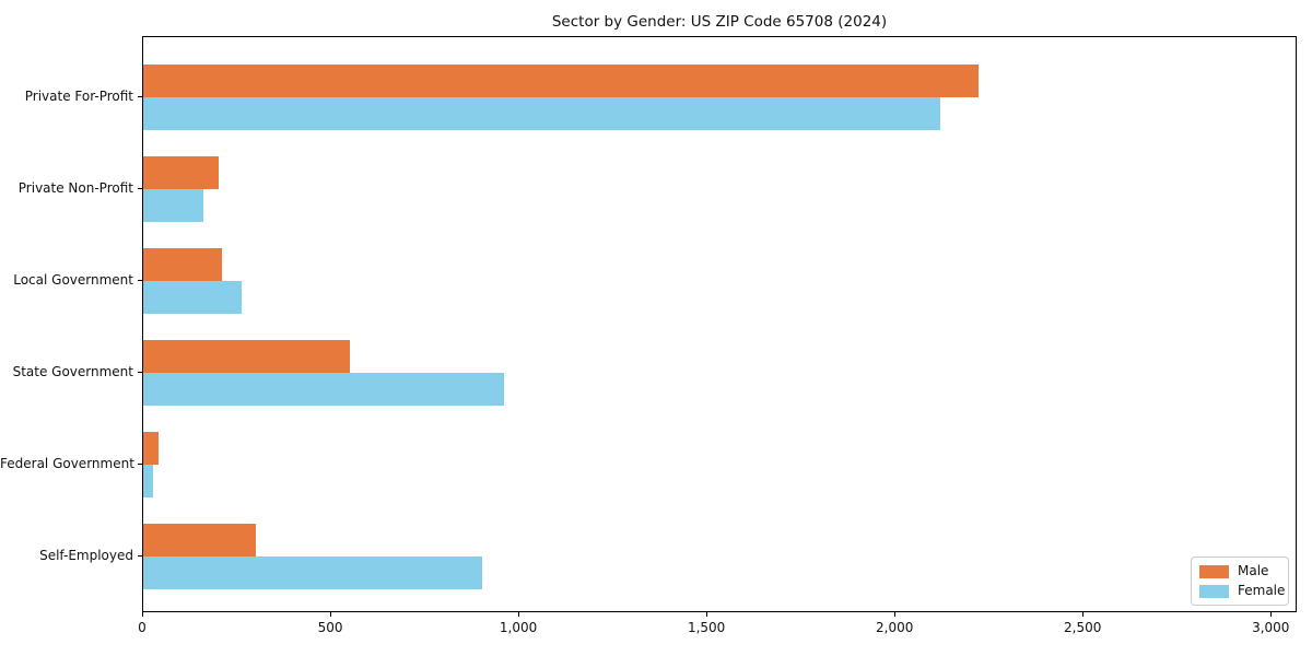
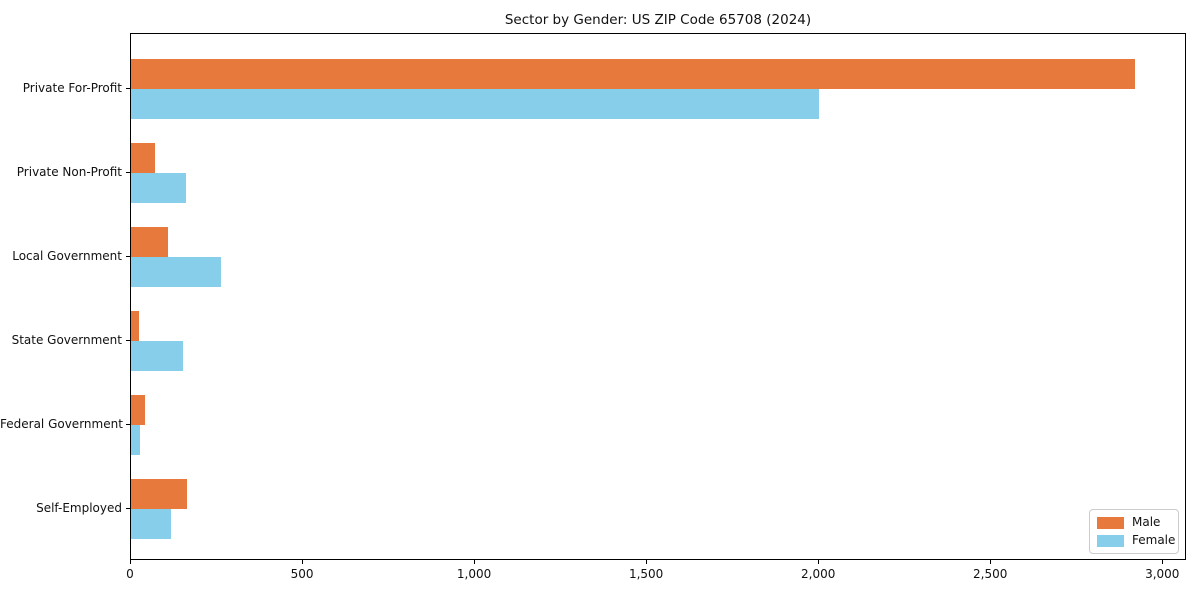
Male/Private For-Profit: 2220 -> 2920
Female/Private For-Profit: 2120 -> 2000
Male/Private Non-Profit: 200 -> 70
Male/Local Government: 210 -> 110
Male/State Government: 550 -> 20
Female/State Government: 960 -> 150
Male/Self-Employed: 300 -> 160
Female/Self-Employed: 900 -> 120
